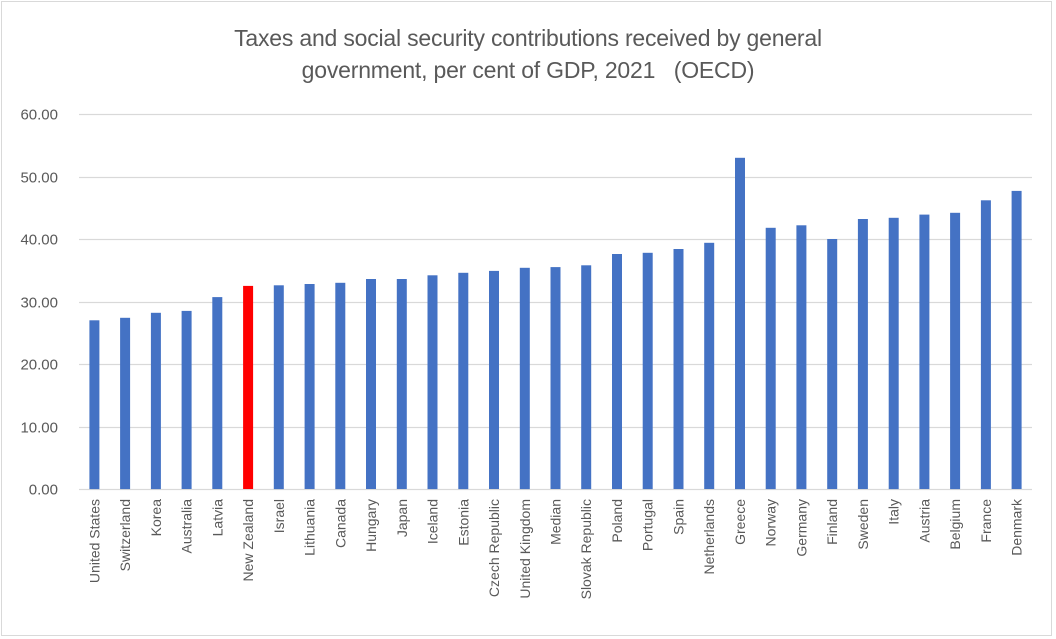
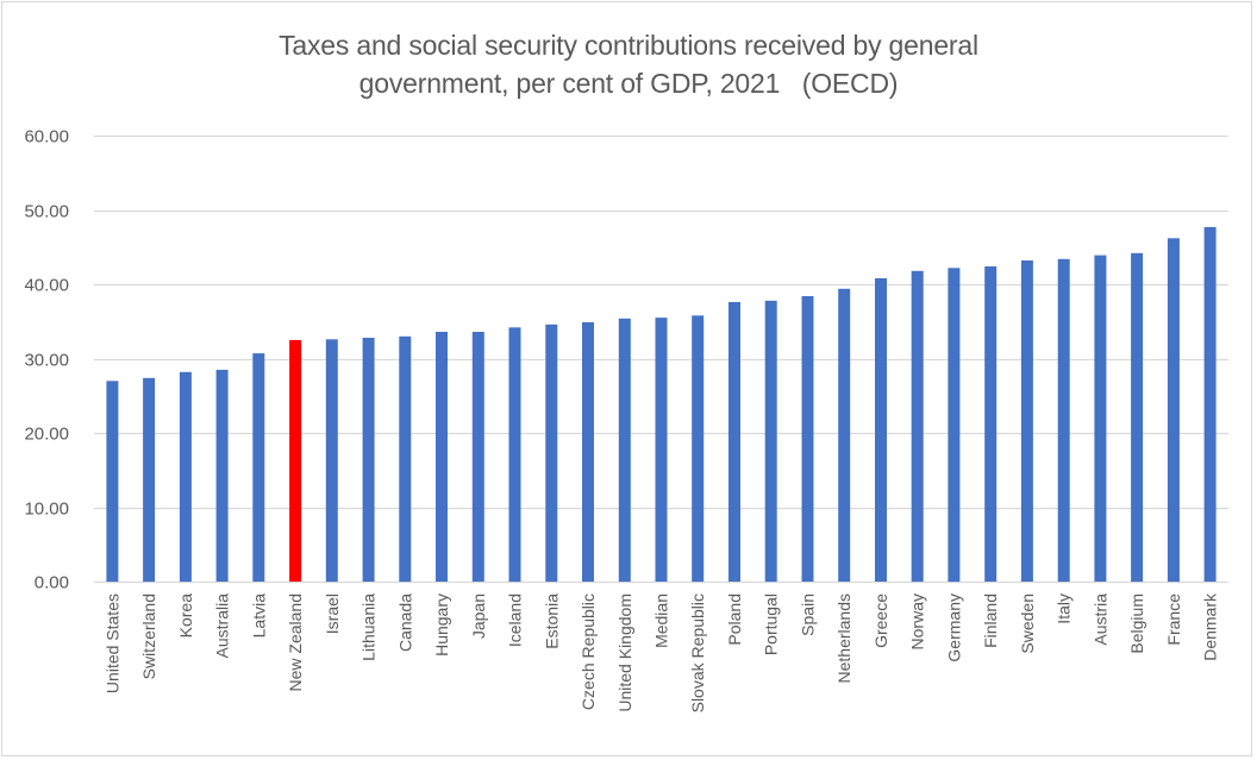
Greece: 53 -> 41
Finland: 40 -> 42
